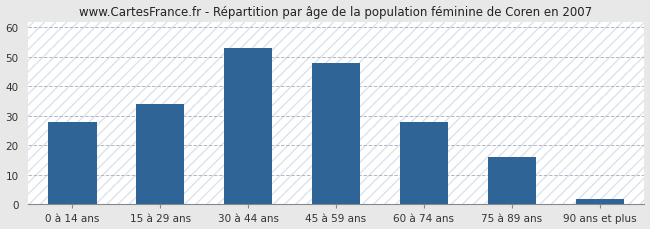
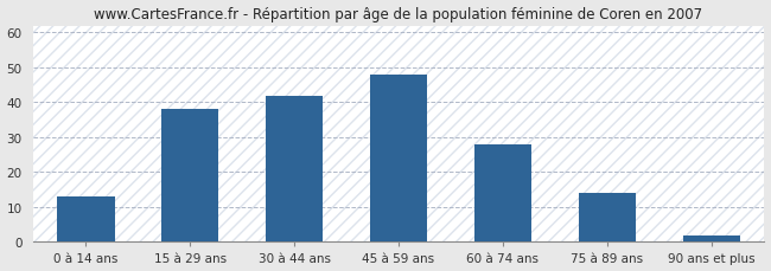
0 à 14 ans: 28 -> 13
15 à 29 ans: 34 -> 38
30 à 44 ans: 53 -> 42
75 à 89 ans: 16 -> 14
